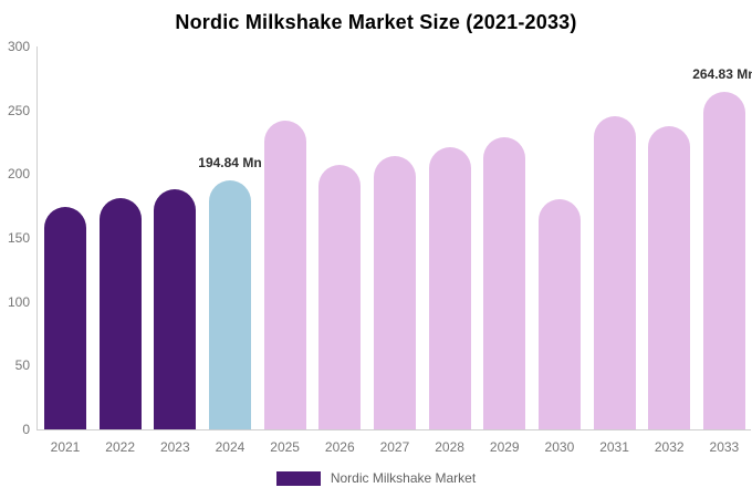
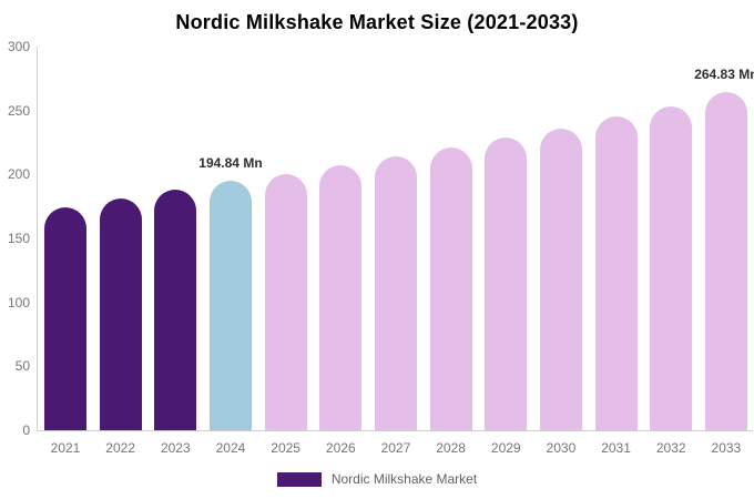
2025: 242 -> 200
2030: 180 -> 236
2032: 238 -> 253
